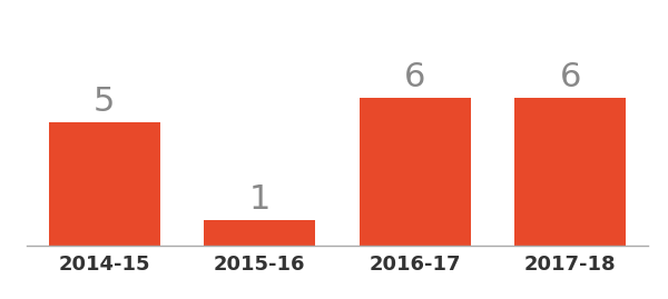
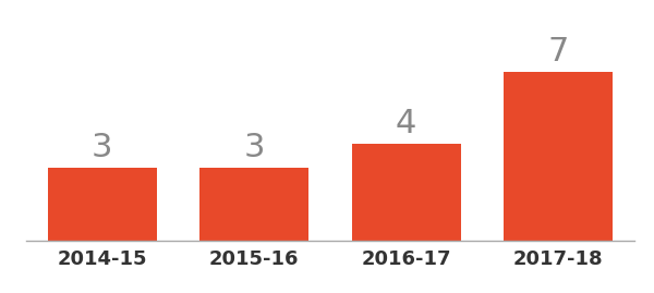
2014-15: 5 -> 3
2015-16: 1 -> 3
2016-17: 6 -> 4
2017-18: 6 -> 7
